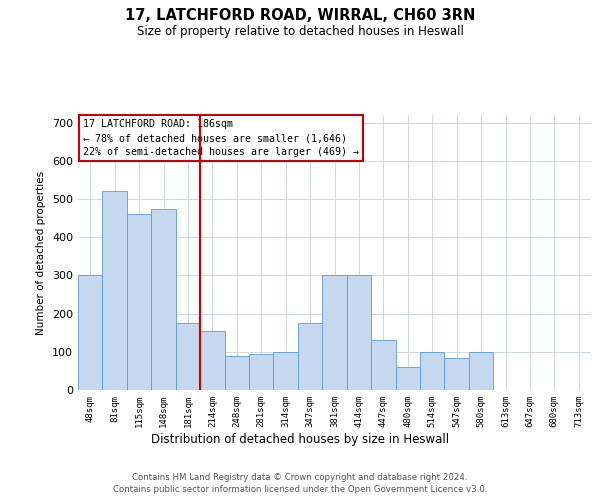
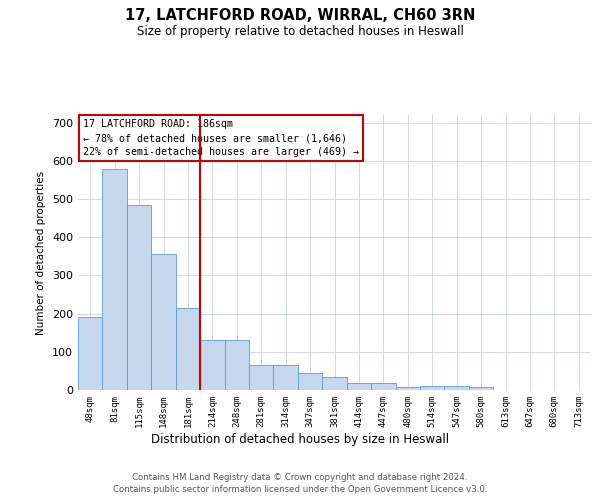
48sqm: 300 -> 192
81sqm: 520 -> 578
115sqm: 460 -> 484
148sqm: 475 -> 357
181sqm: 175 -> 214
214sqm: 155 -> 130
248sqm: 90 -> 130
281sqm: 95 -> 65
314sqm: 100 -> 65
347sqm: 175 -> 45
381sqm: 300 -> 35
414sqm: 300 -> 18
447sqm: 130 -> 18
480sqm: 60 -> 8
514sqm: 100 -> 11
547sqm: 85 -> 11
580sqm: 100 -> 7
